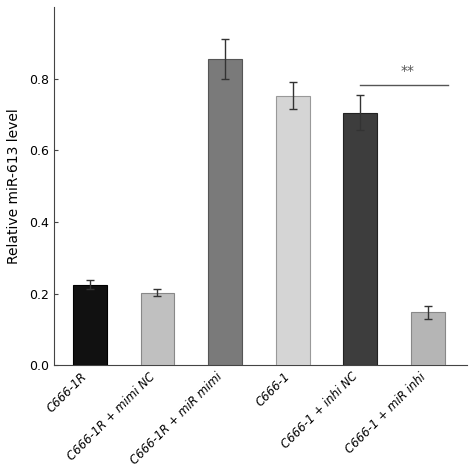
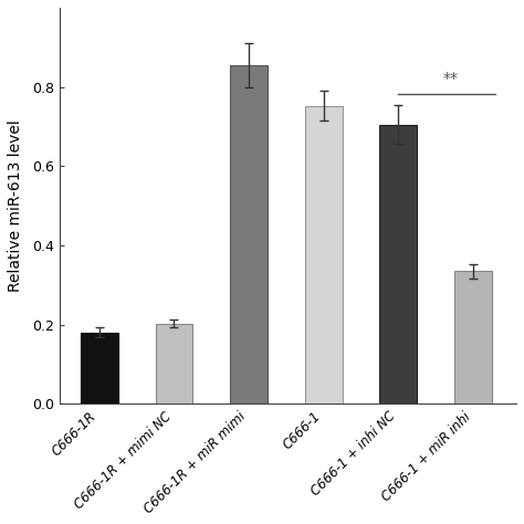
C666-1R: 0.225 -> 0.180
C666-1 + miR inhi: 0.148 -> 0.335
